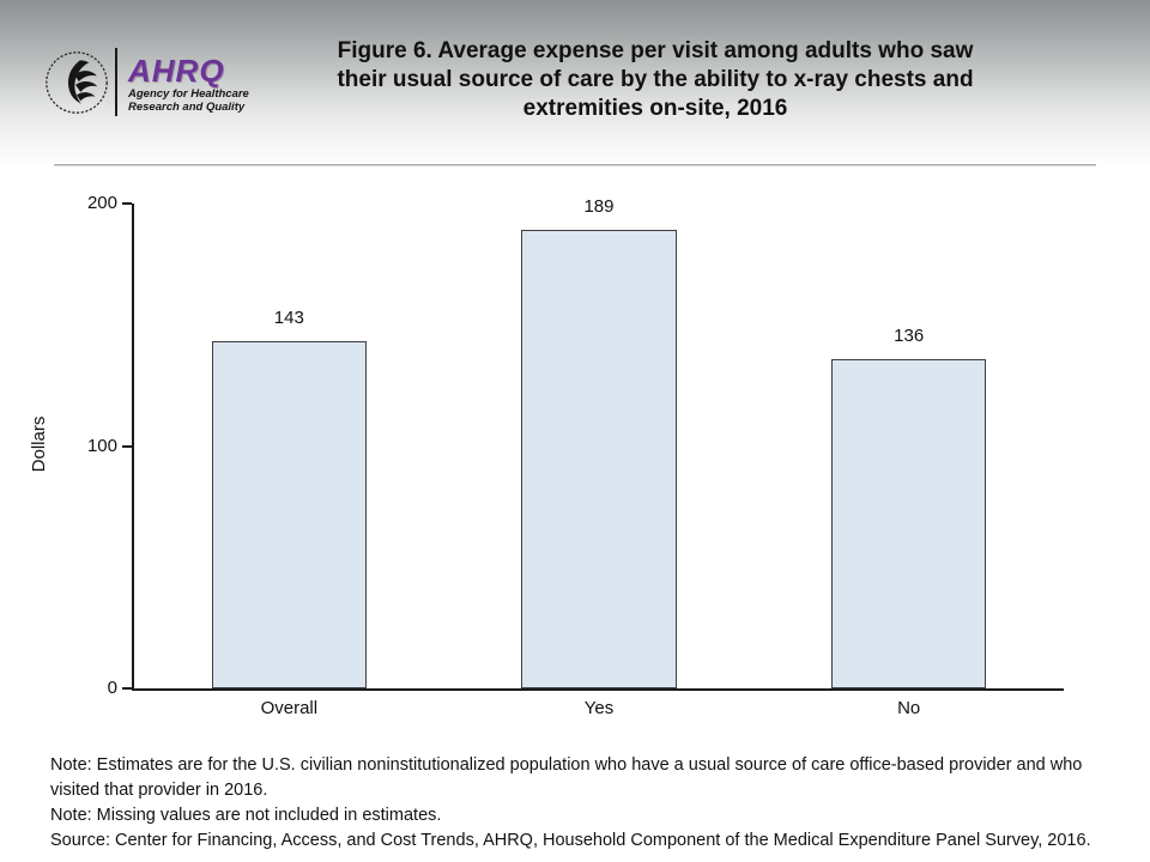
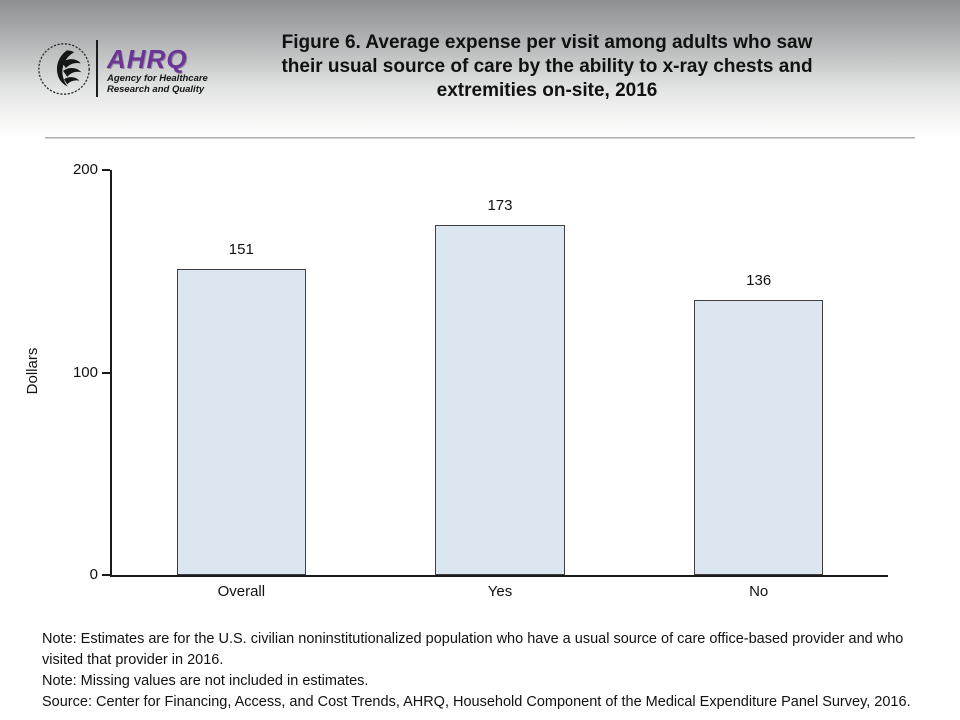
Overall: 143 -> 151
Yes: 189 -> 173
